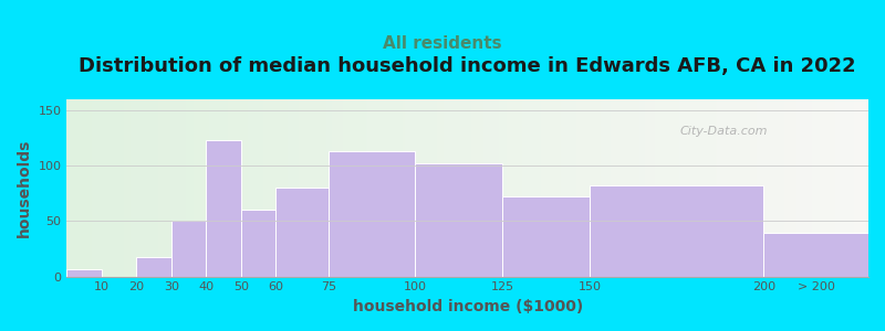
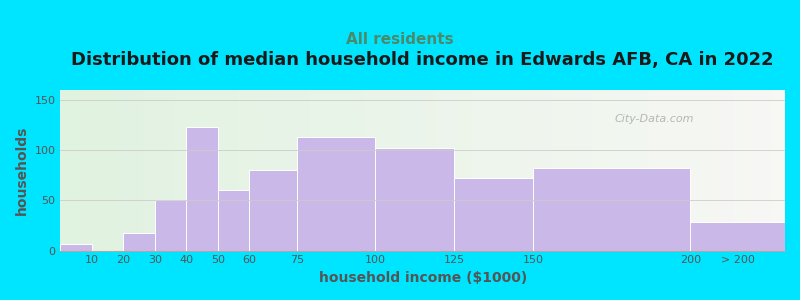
> 200: 39 -> 28
